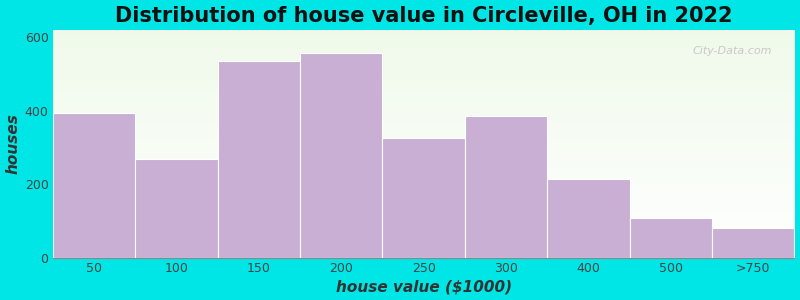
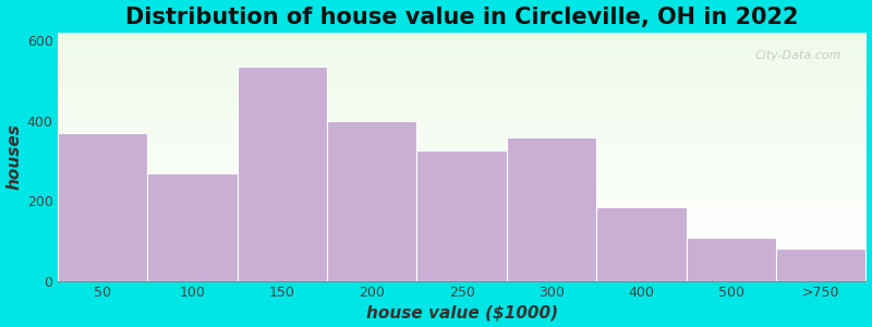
50: 393 -> 370
200: 557 -> 400
300: 385 -> 360
400: 215 -> 185
